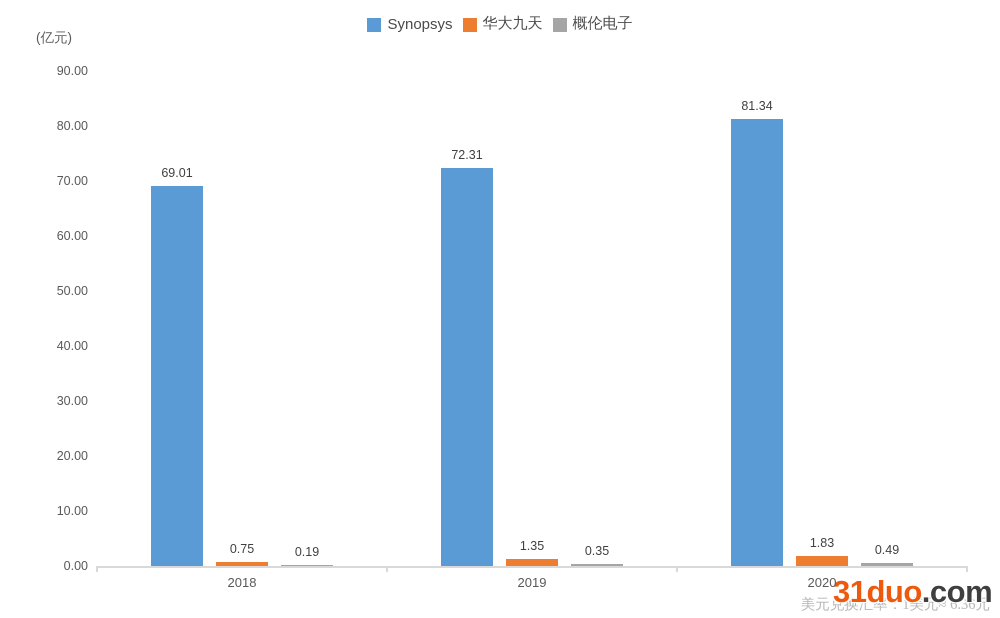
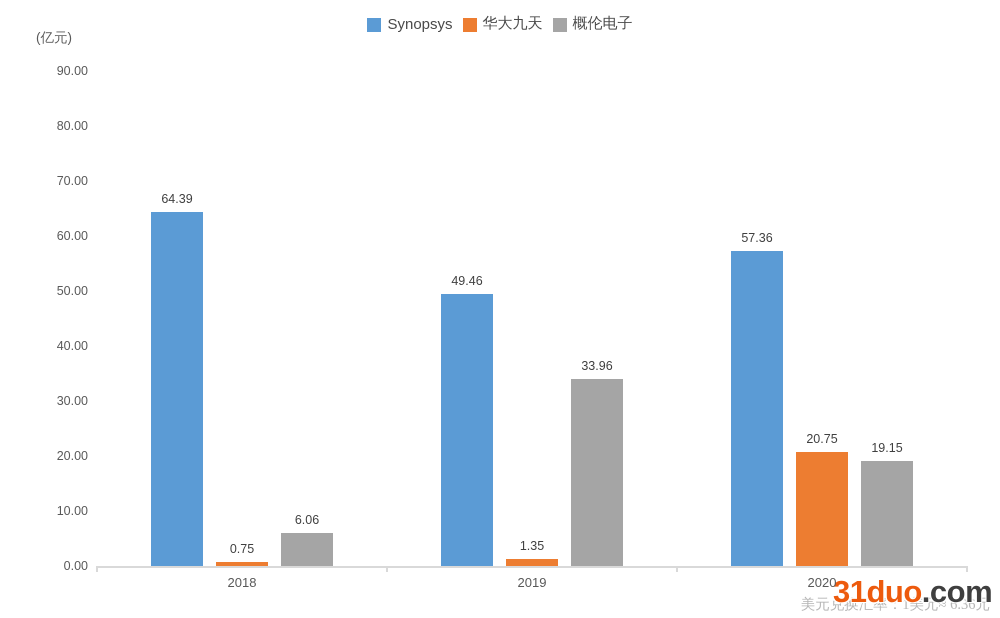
Synopsys/2018: 69.01 -> 64.39
概伦电子/2018: 0.19 -> 6.06
Synopsys/2019: 72.31 -> 49.46
概伦电子/2019: 0.35 -> 33.96
Synopsys/2020: 81.34 -> 57.36
华大九天/2020: 1.83 -> 20.75
概伦电子/2020: 0.49 -> 19.15
